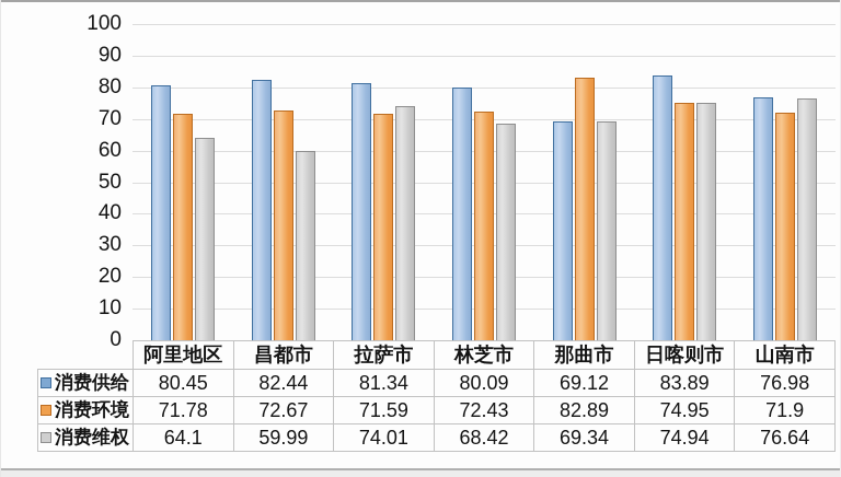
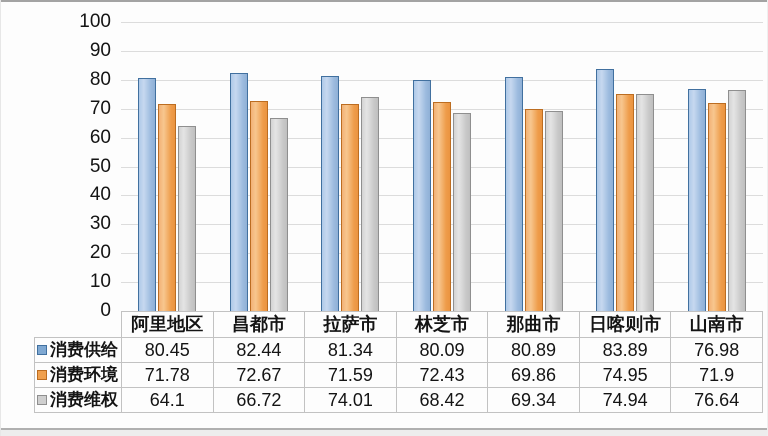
消费维权/昌都市: 59.99 -> 66.72
消费供给/那曲市: 69.12 -> 80.89
消费环境/那曲市: 82.89 -> 69.86
